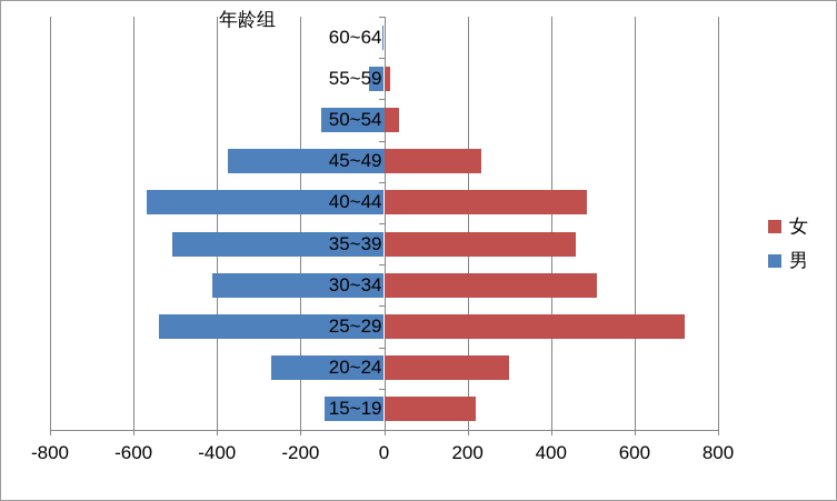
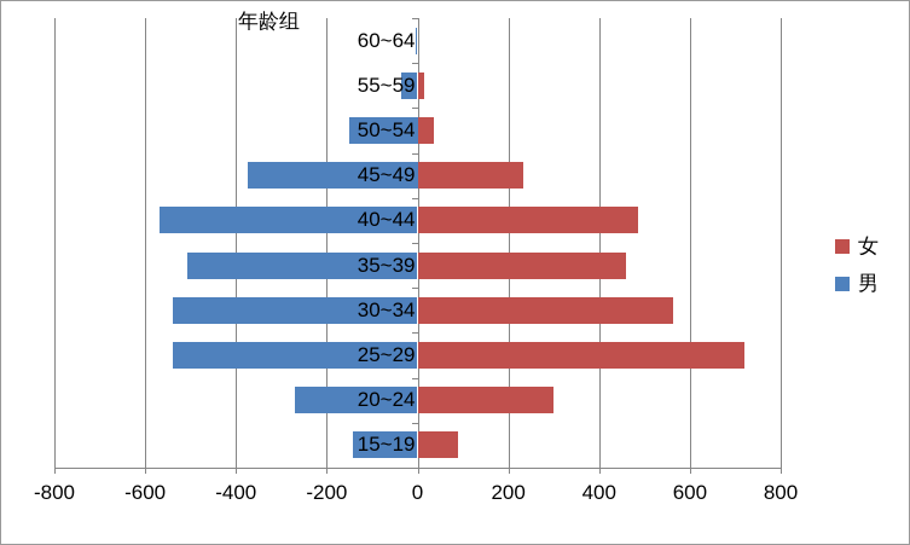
女/30~34: 510 -> 560
男/30~34: -410 -> -540
女/15~19: 220 -> 90
